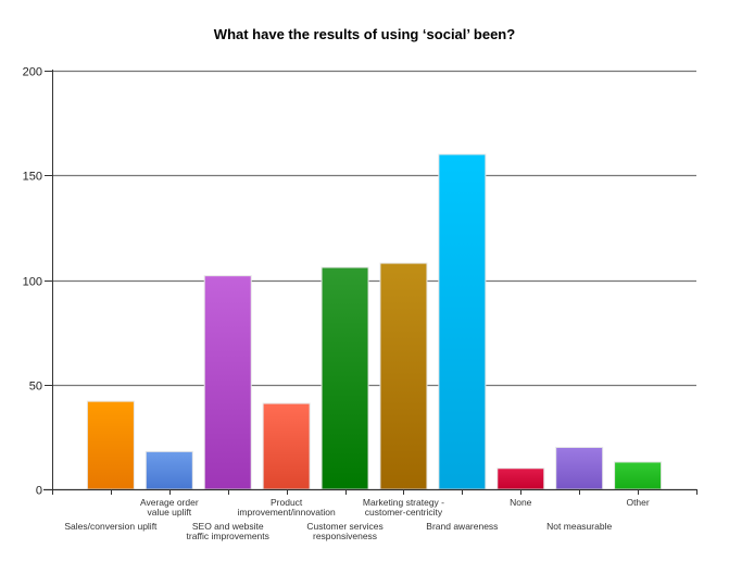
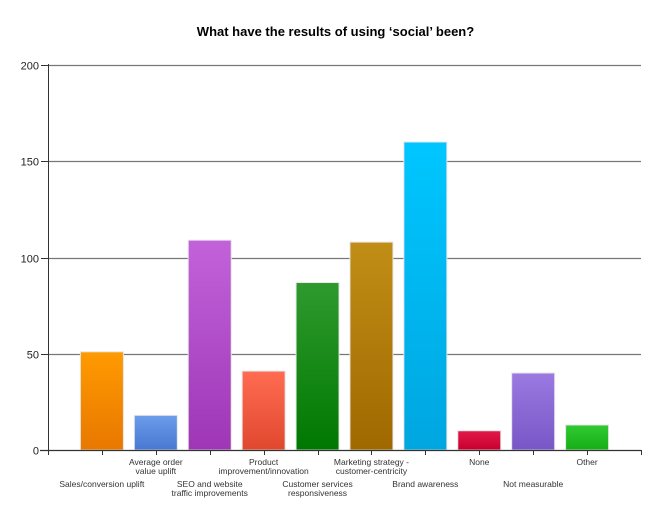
Sales/conversion uplift: 42 -> 51
SEO and website traffic improvements: 102 -> 109
Customer services responsiveness: 106 -> 87
Not measurable: 20 -> 40
